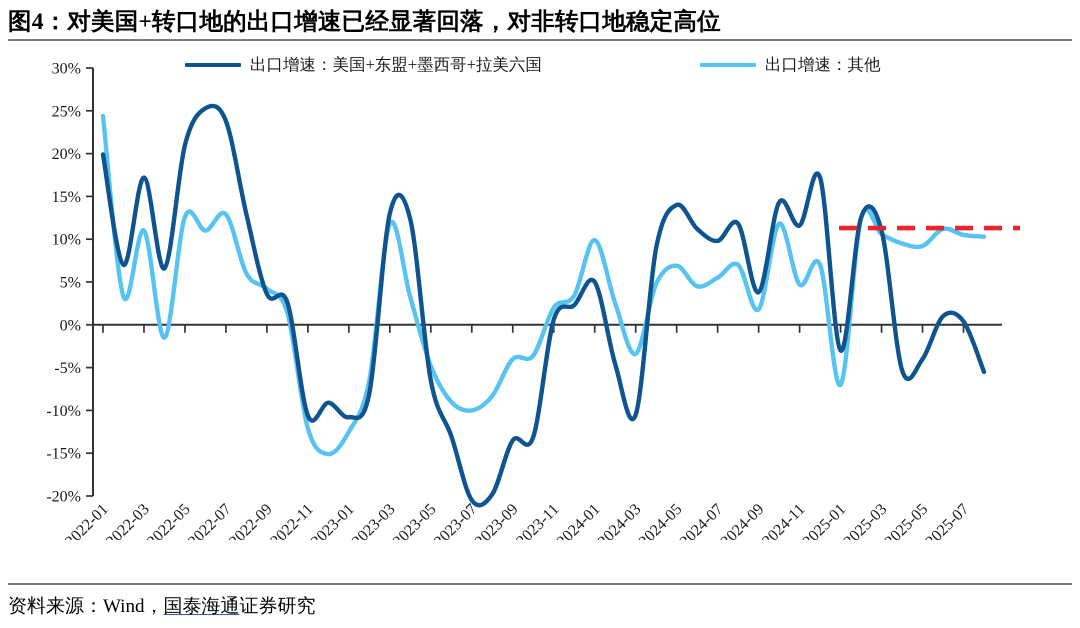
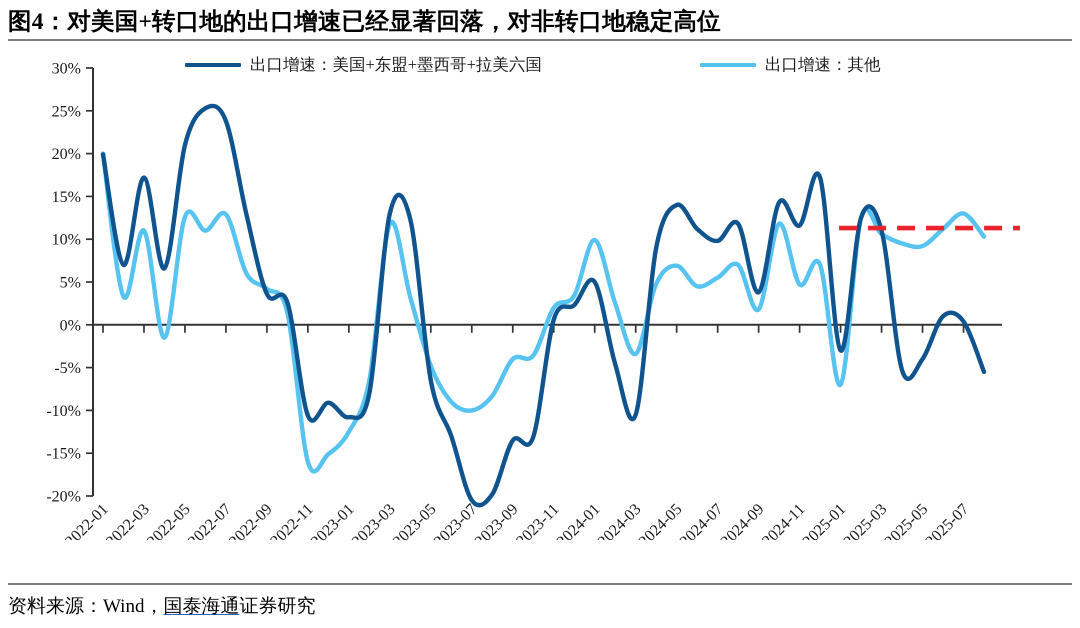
出口增速：其他/2022-01: 24% -> 20%
出口增速：其他/2022-11: -12% -> -16%
出口增速：其他/2025-07: 10% -> 13%
